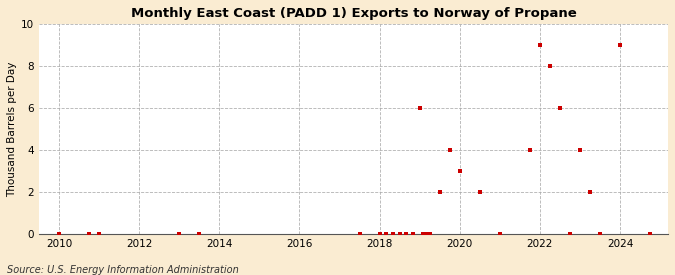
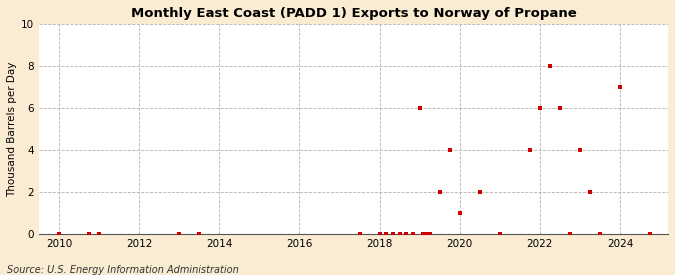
2020: 3 -> 1
2022: 9 -> 6
2024: 9 -> 7
